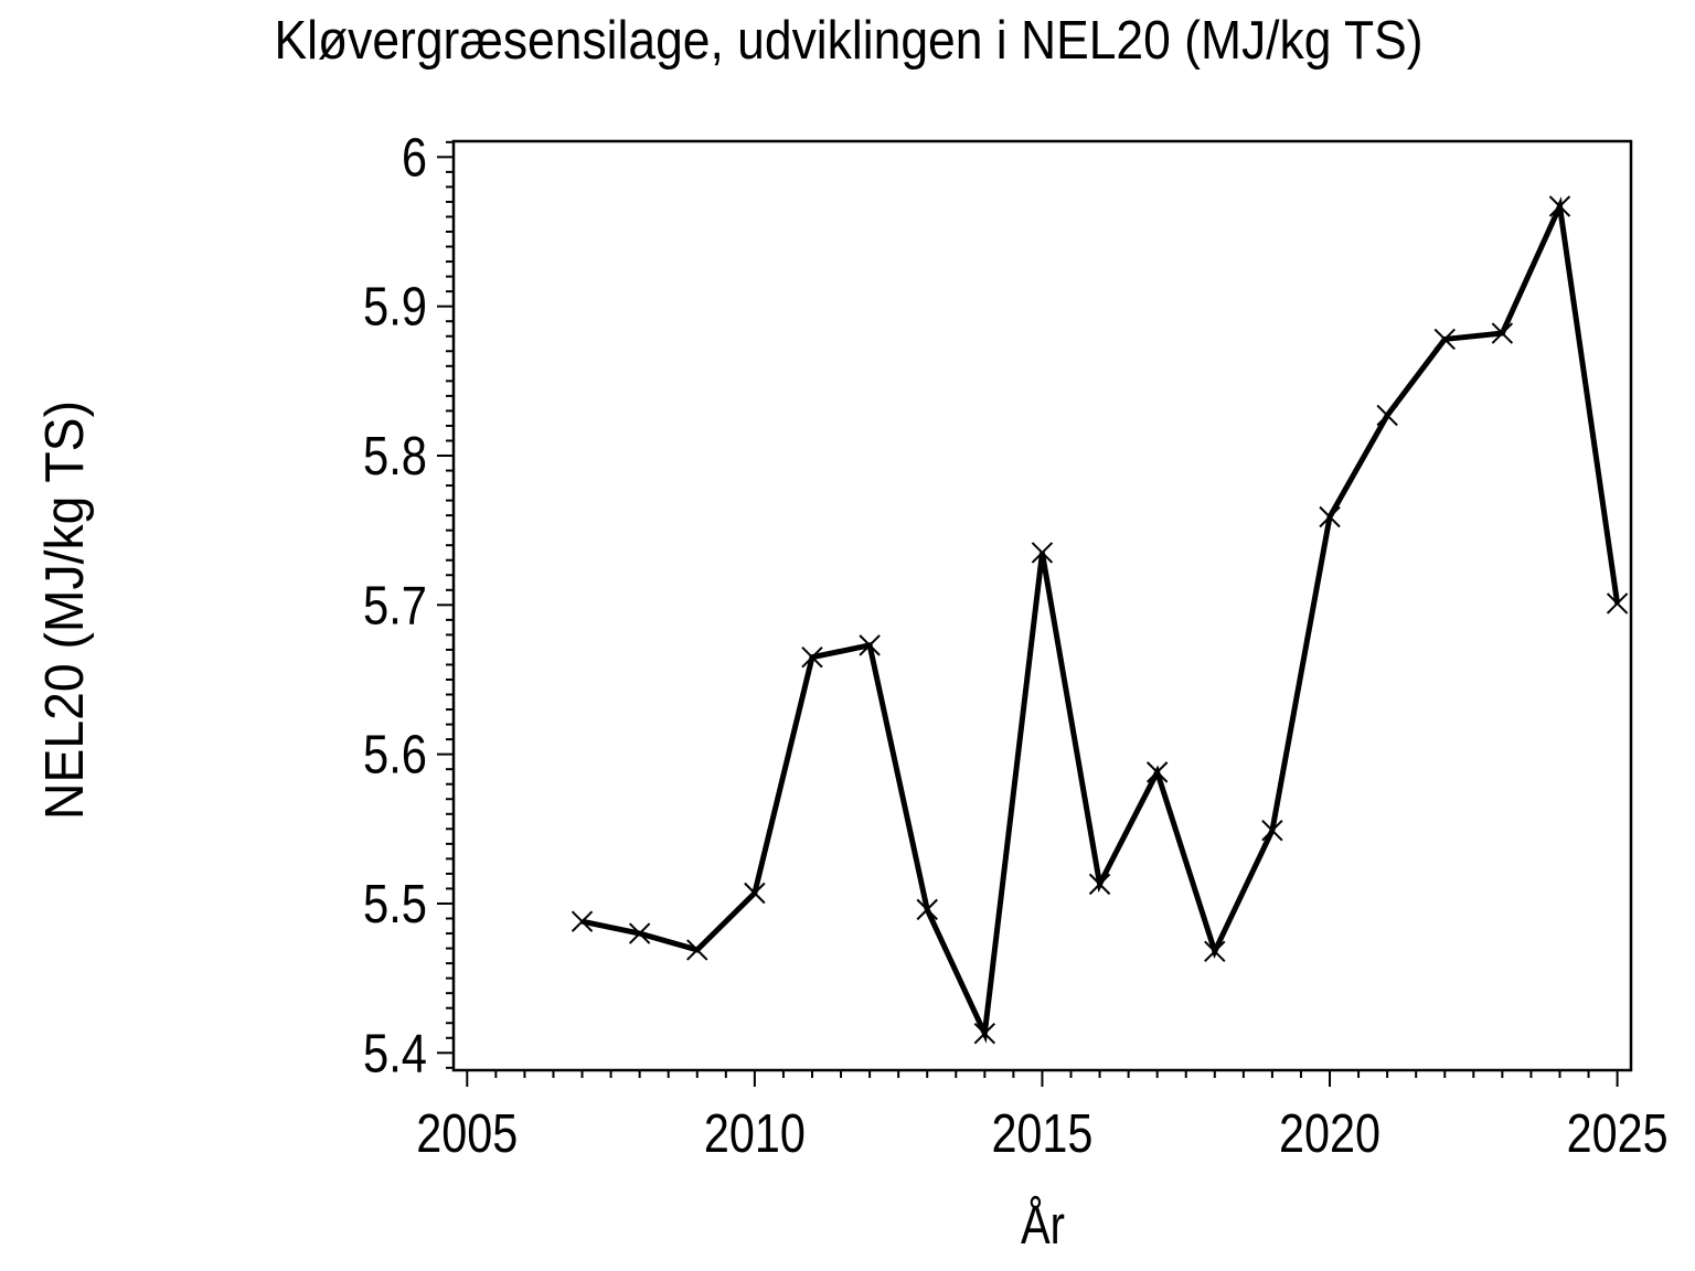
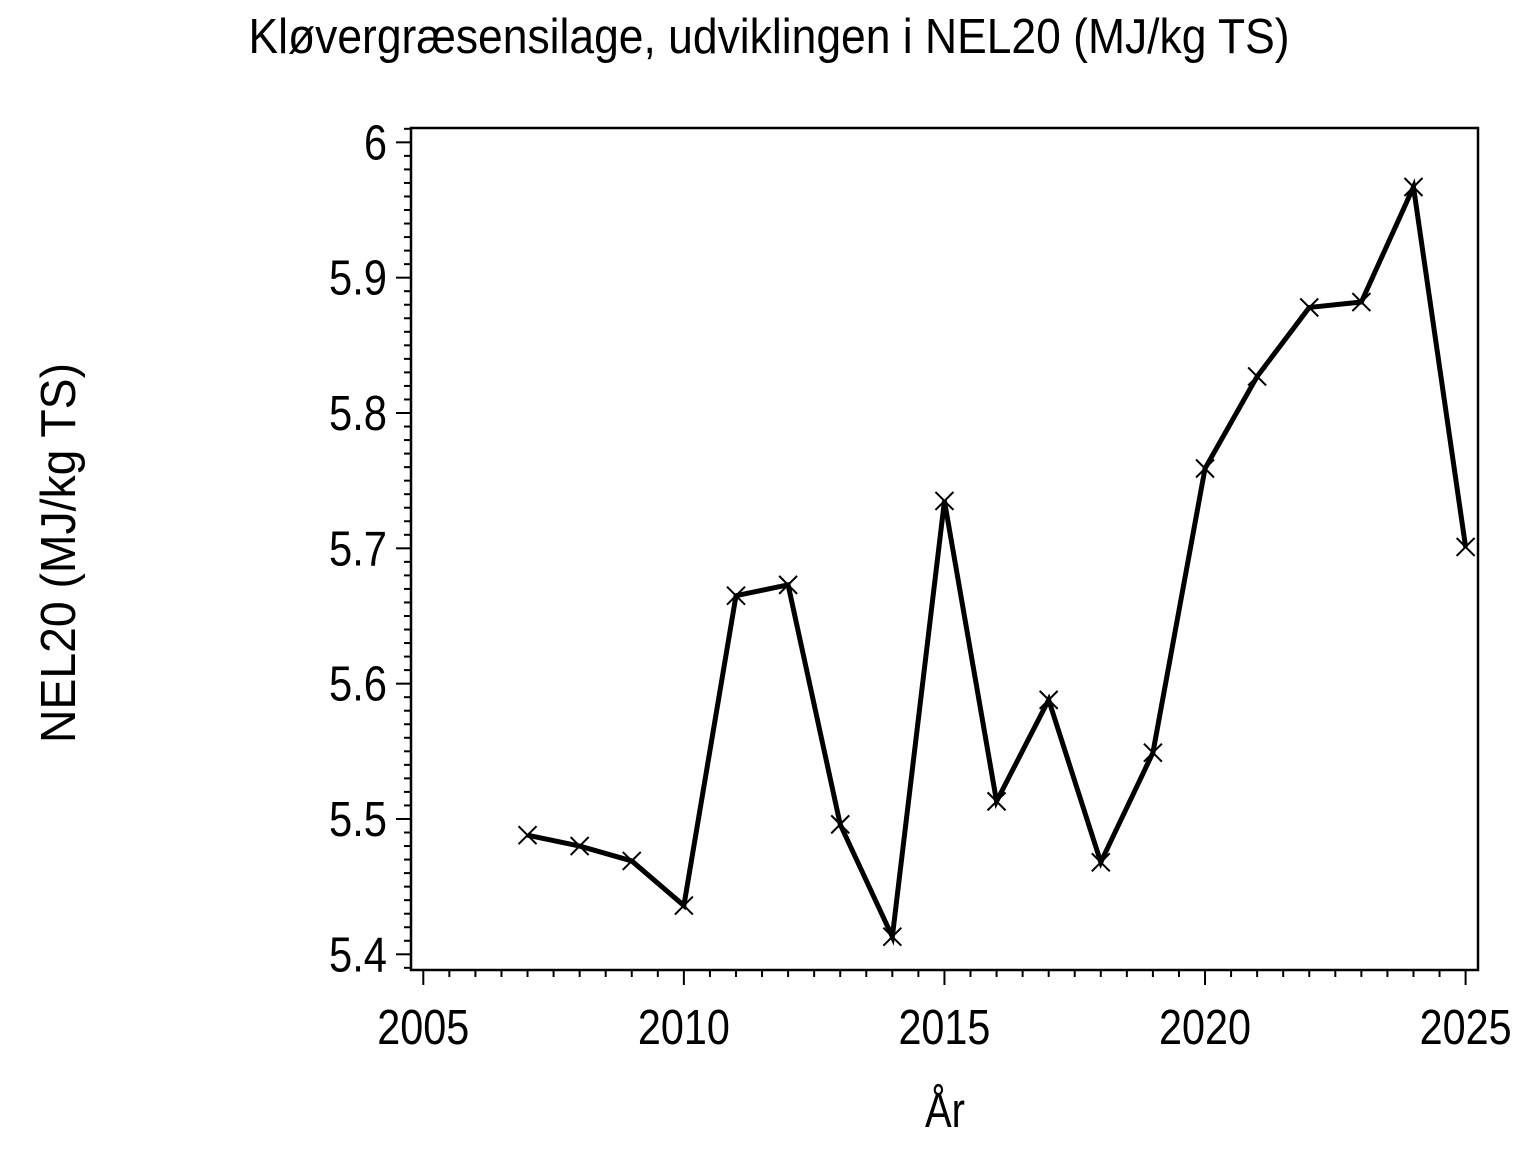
2010: 5.507 -> 5.436
